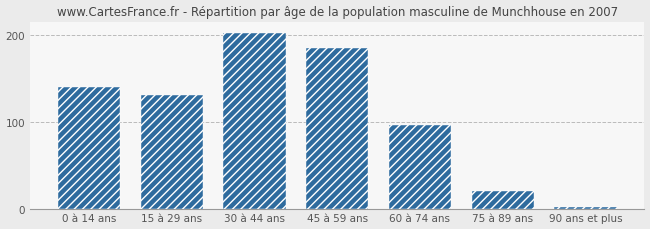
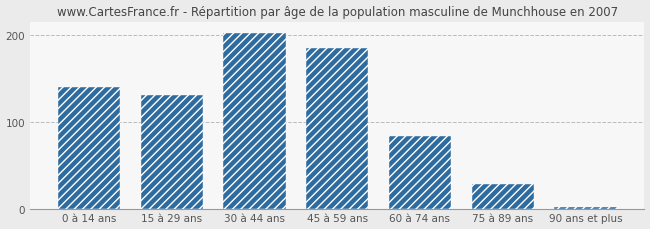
60 à 74 ans: 96 -> 83
75 à 89 ans: 20 -> 28
